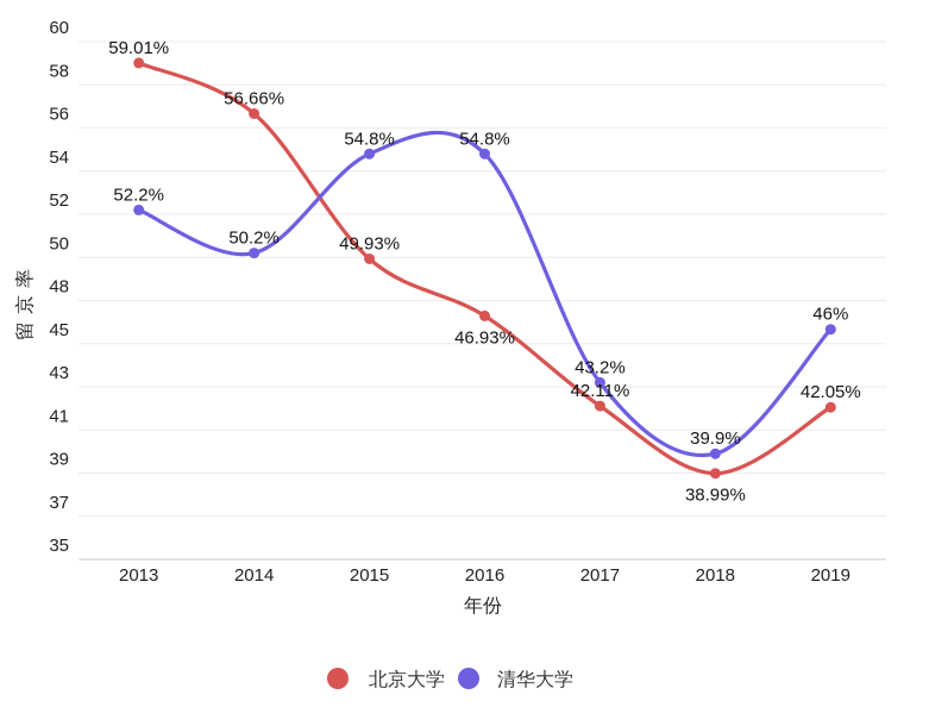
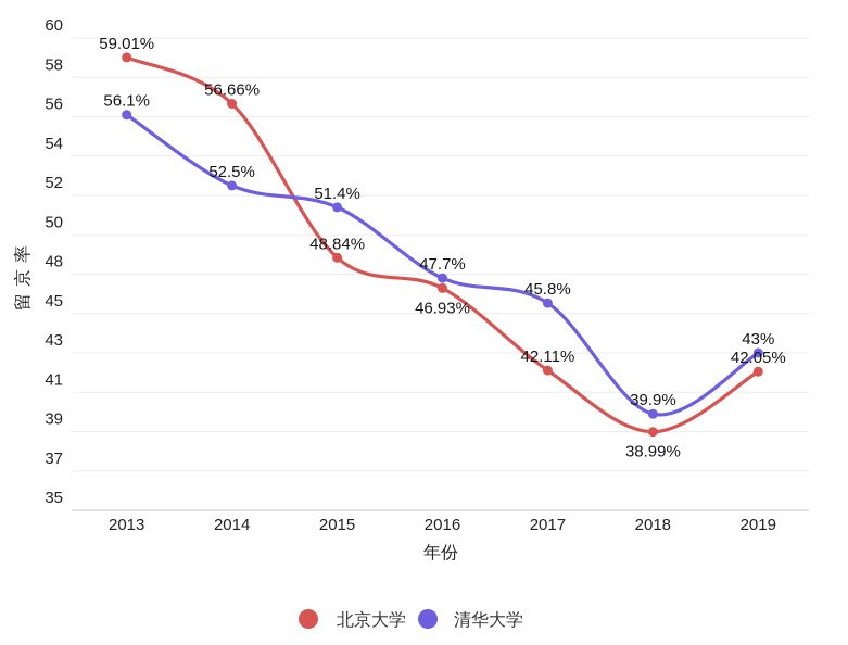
清华大学/2013: 52.2% -> 56.1%
清华大学/2014: 50.2% -> 52.5%
北京大学/2015: 49.93% -> 48.84%
清华大学/2015: 54.8% -> 51.4%
清华大学/2016: 54.8% -> 47.7%
清华大学/2017: 43.2% -> 45.8%
清华大学/2019: 46% -> 43%
